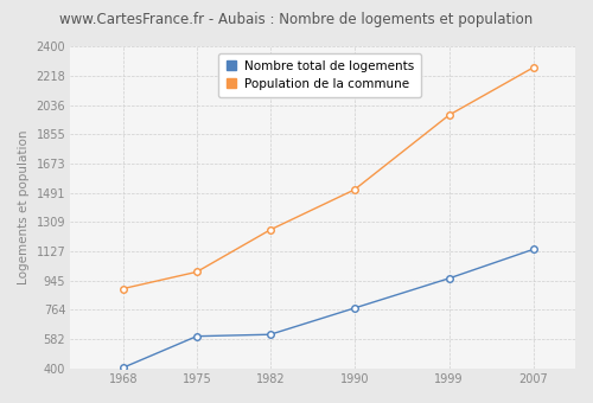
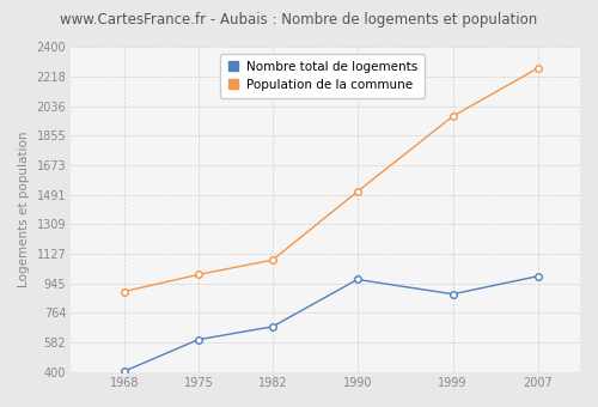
Nombre total de logements/1982: 610 -> 680
Population de la commune/1982: 1260 -> 1090
Nombre total de logements/1990: 780 -> 970
Nombre total de logements/1999: 960 -> 880
Nombre total de logements/2007: 1140 -> 990
